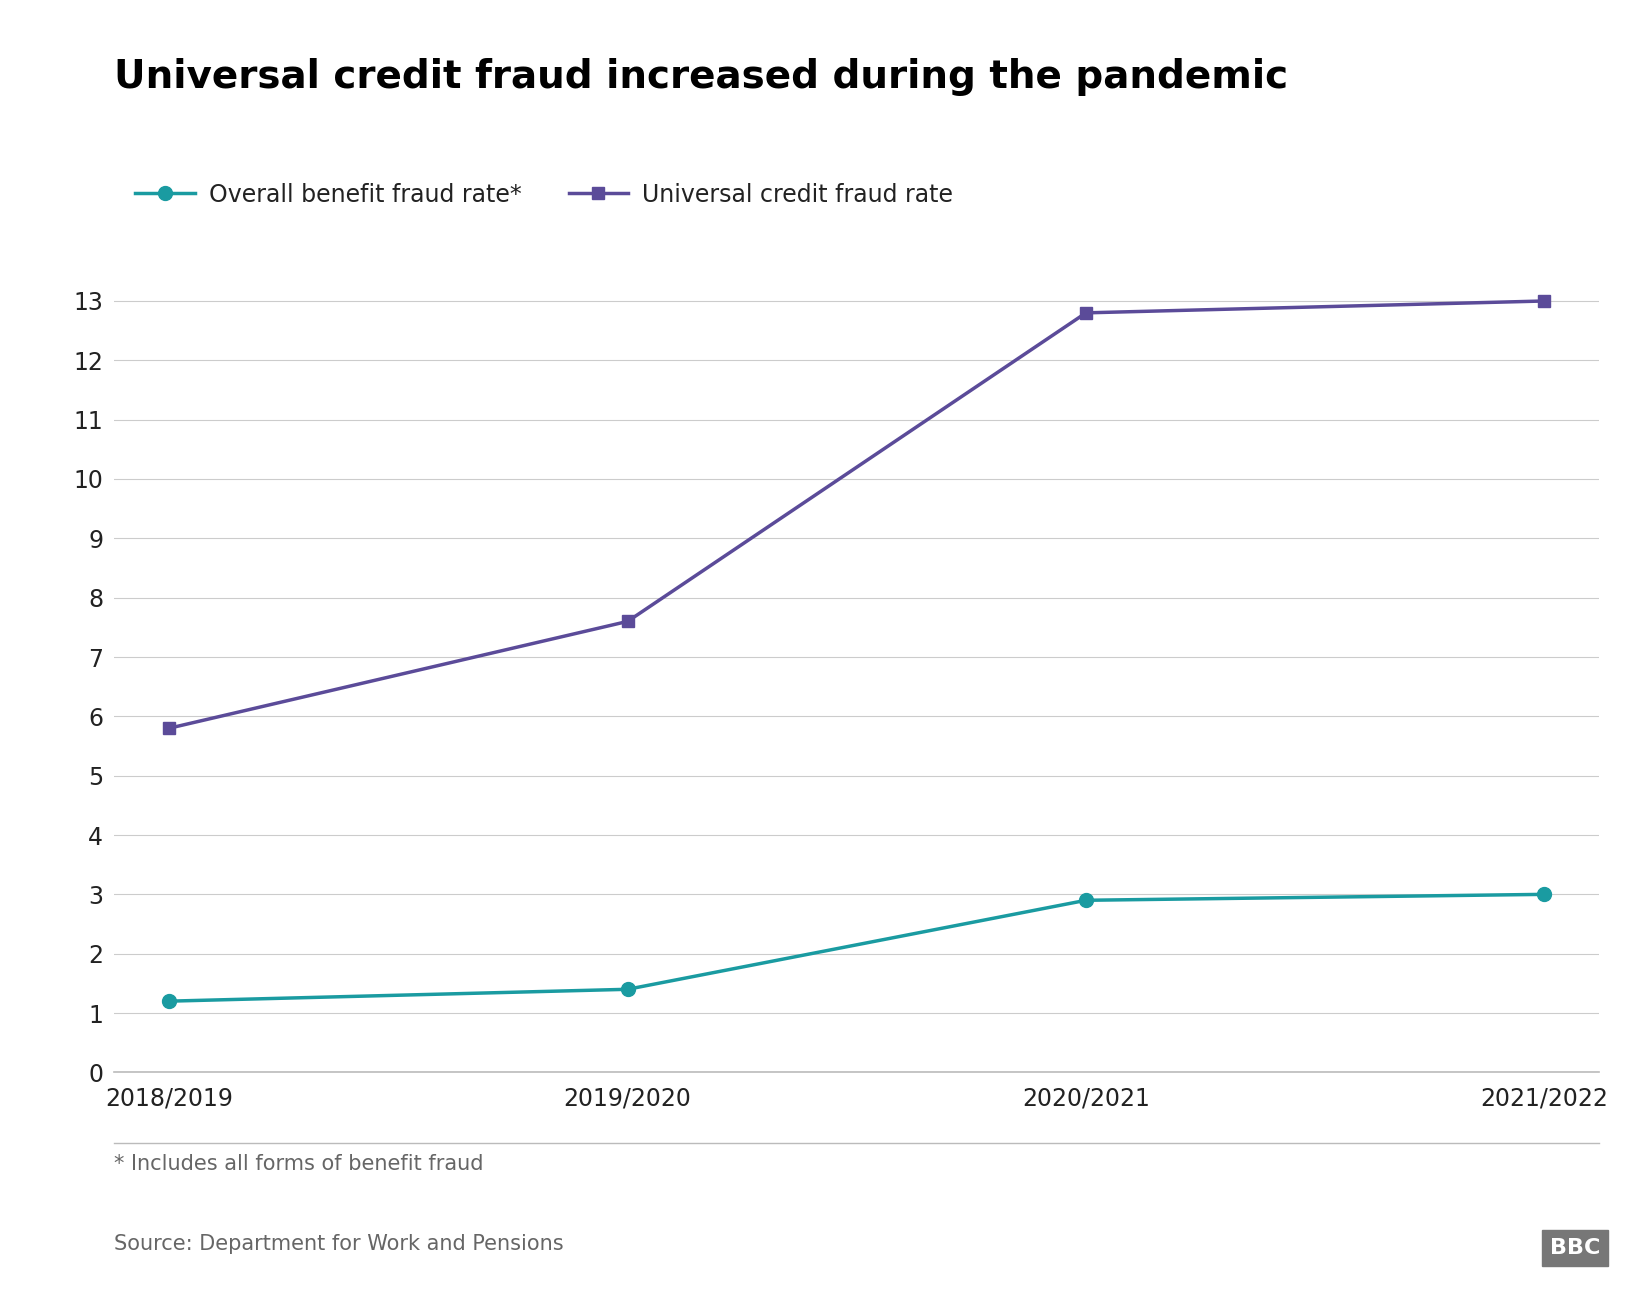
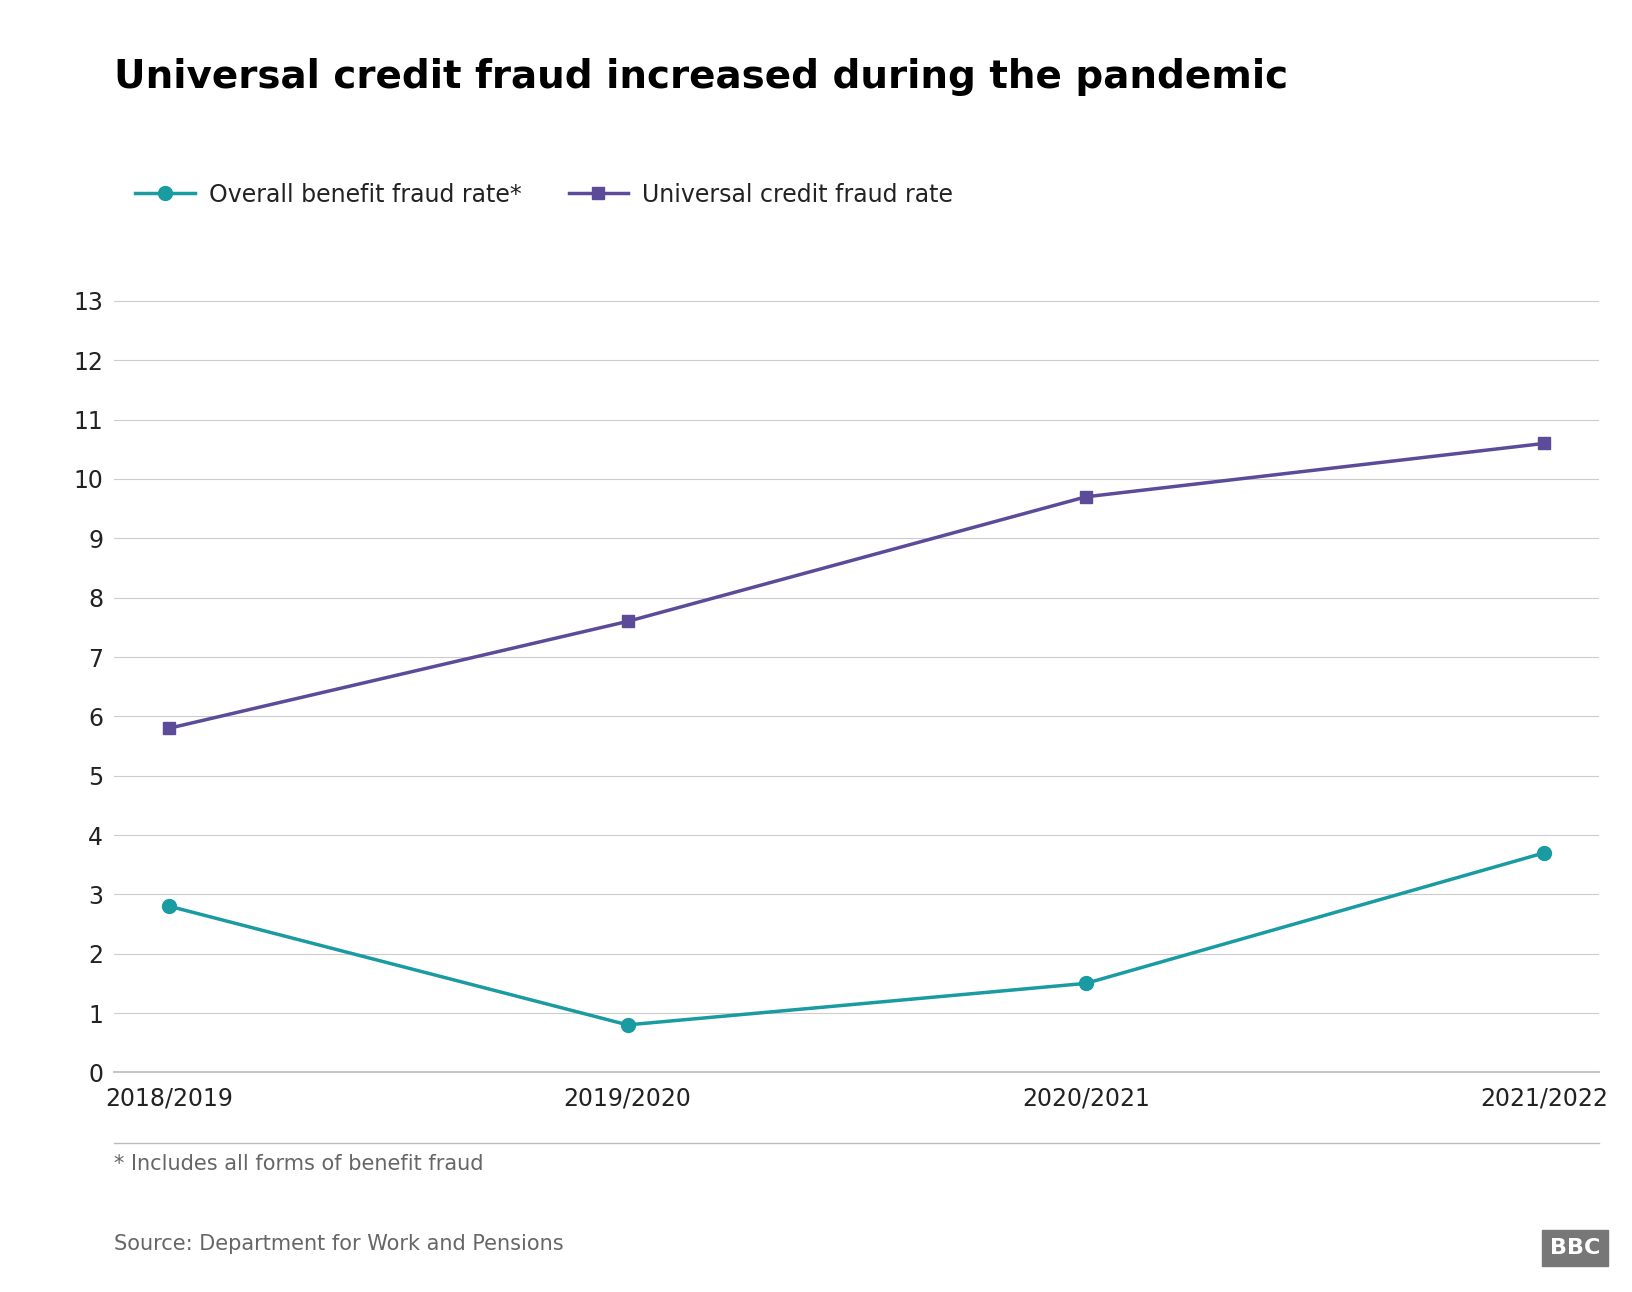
Overall benefit fraud rate*/2018/2019: 1.2 -> 2.8
Overall benefit fraud rate*/2019/2020: 1.4 -> 0.8
Overall benefit fraud rate*/2020/2021: 2.9 -> 1.5
Universal credit fraud rate/2020/2021: 12.8 -> 9.7
Overall benefit fraud rate*/2021/2022: 3.0 -> 3.7
Universal credit fraud rate/2021/2022: 13.0 -> 10.6
